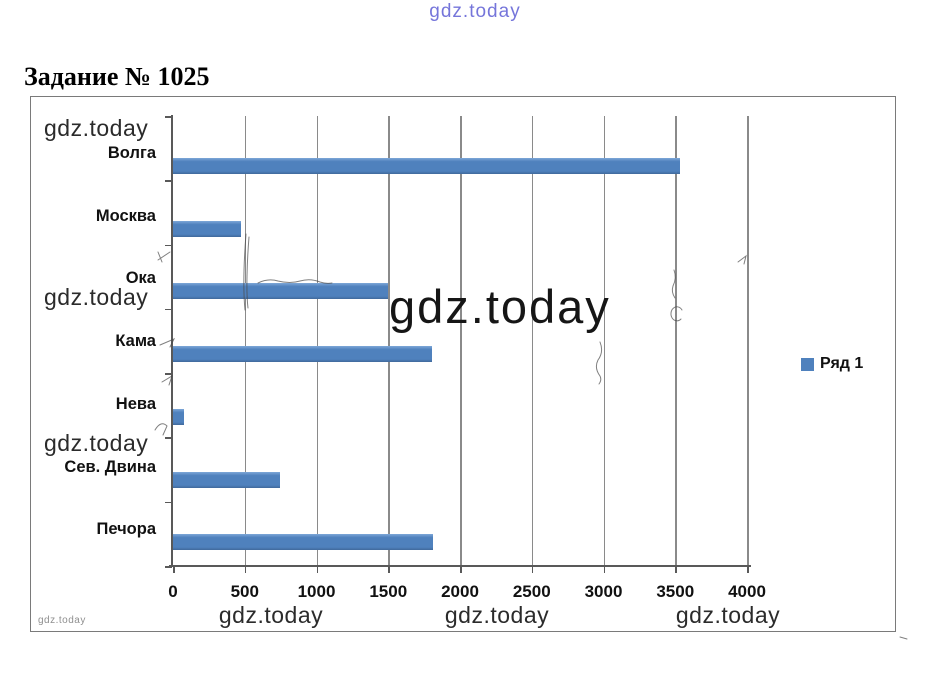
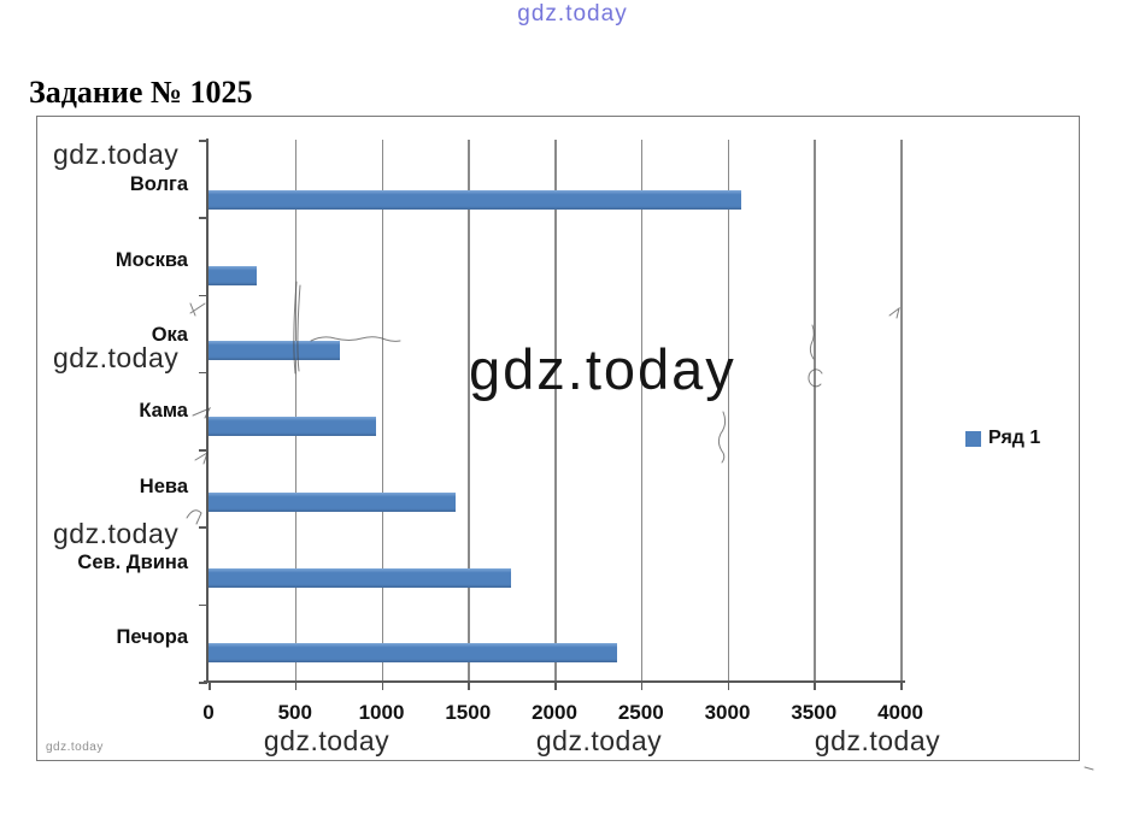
Волга: 3530 -> 3080
Москва: 470 -> 280
Ока: 1500 -> 760
Кама: 1800 -> 970
Нева: 70 -> 1430
Сев. Двина: 740 -> 1750
Печора: 1810 -> 2360
